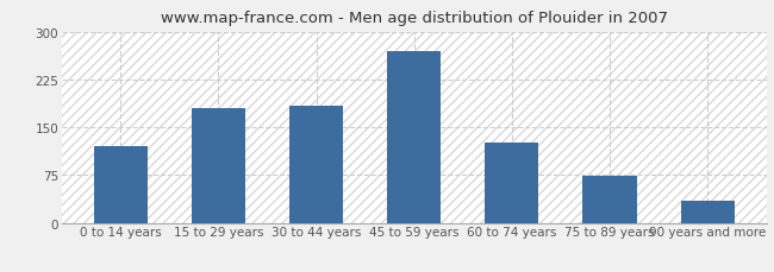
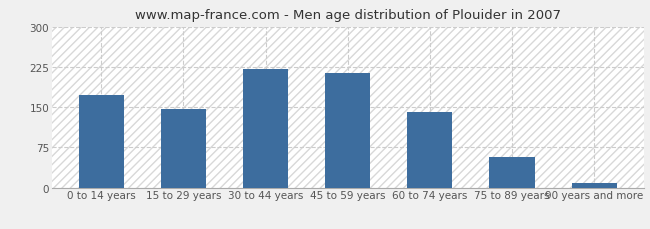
0 to 14 years: 120 -> 172
15 to 29 years: 180 -> 146
30 to 44 years: 184 -> 221
45 to 59 years: 270 -> 213
60 to 74 years: 126 -> 140
75 to 89 years: 74 -> 57
90 years and more: 34 -> 8
